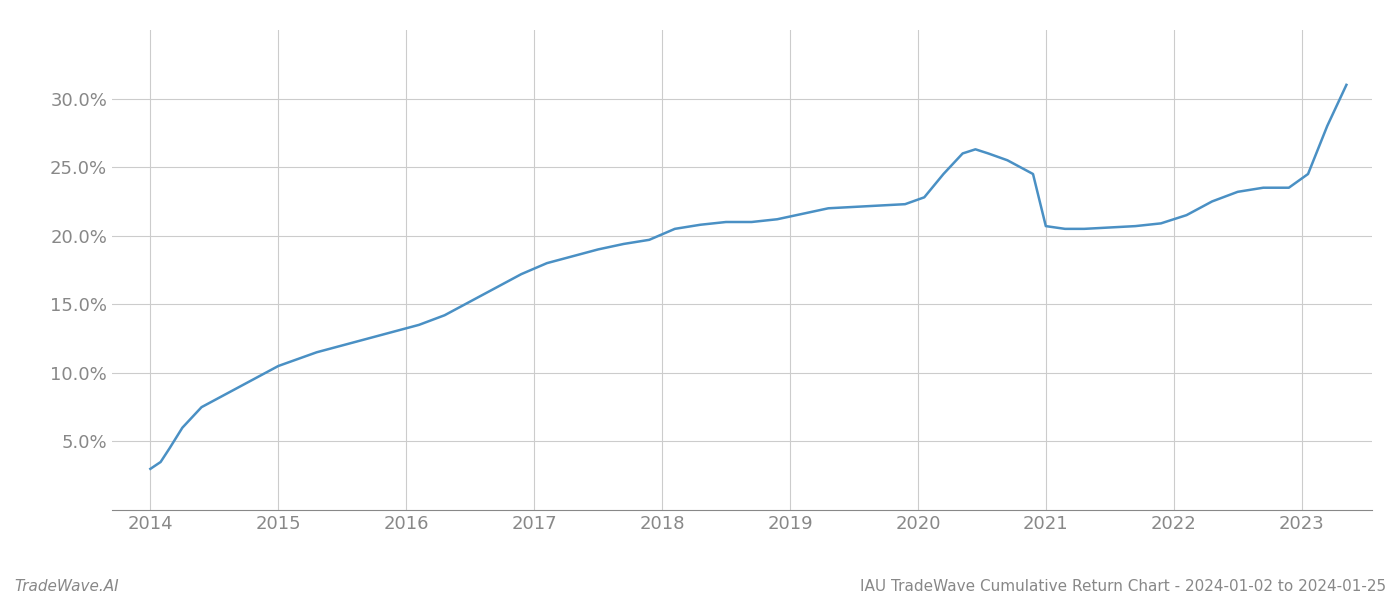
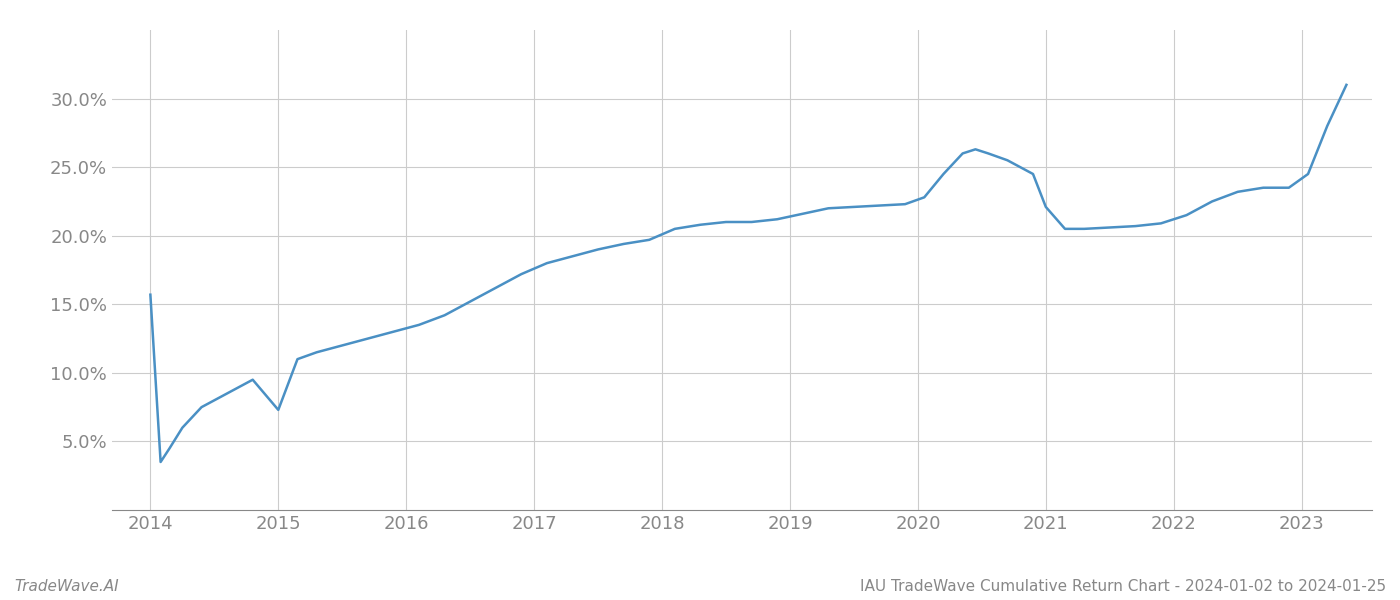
2014: 3.0% -> 15.7%
2015: 10.5% -> 7.3%
2021: 20.7% -> 22.1%
